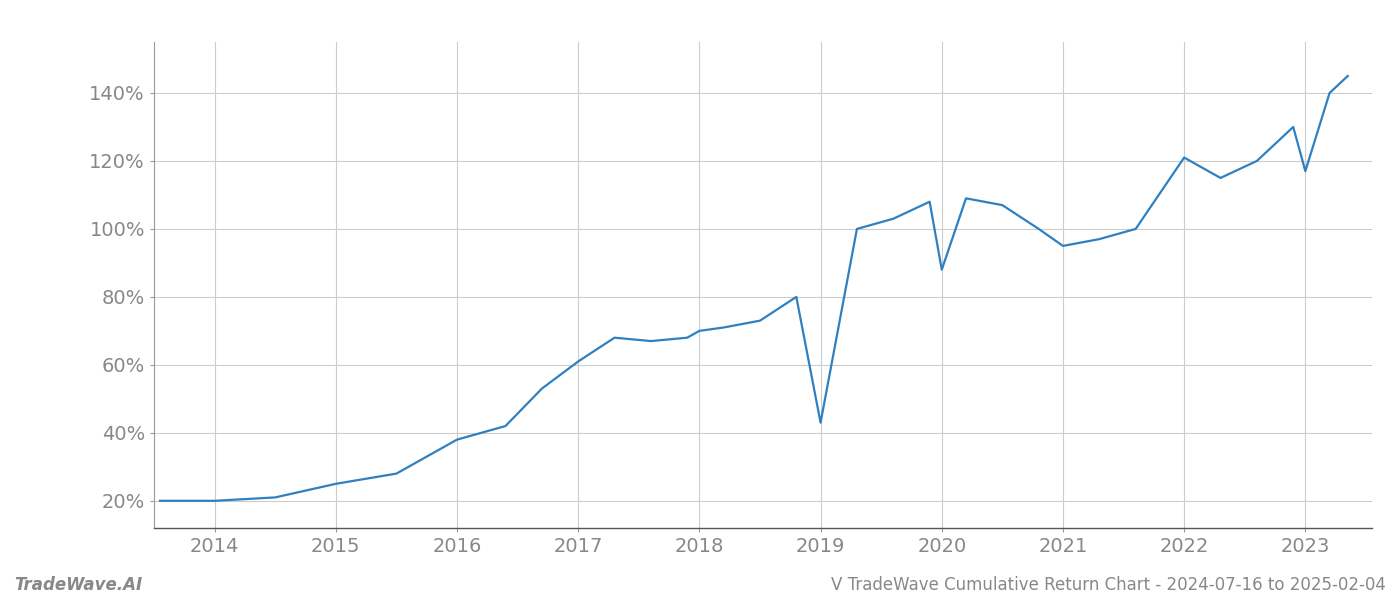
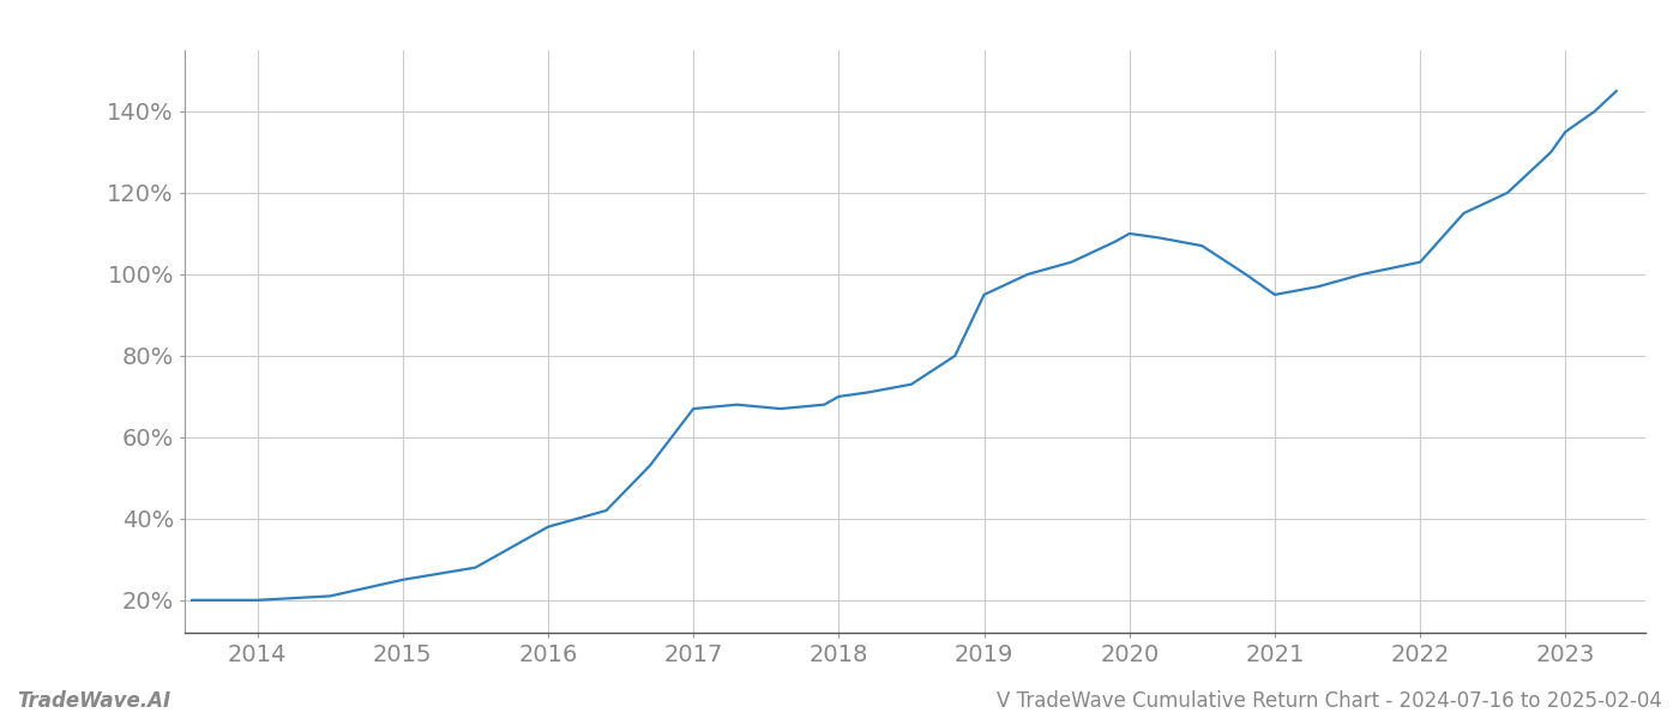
2017: 61% -> 67%
2019: 43% -> 95%
2020: 88% -> 110%
2022: 121% -> 103%
2023: 117% -> 135%
